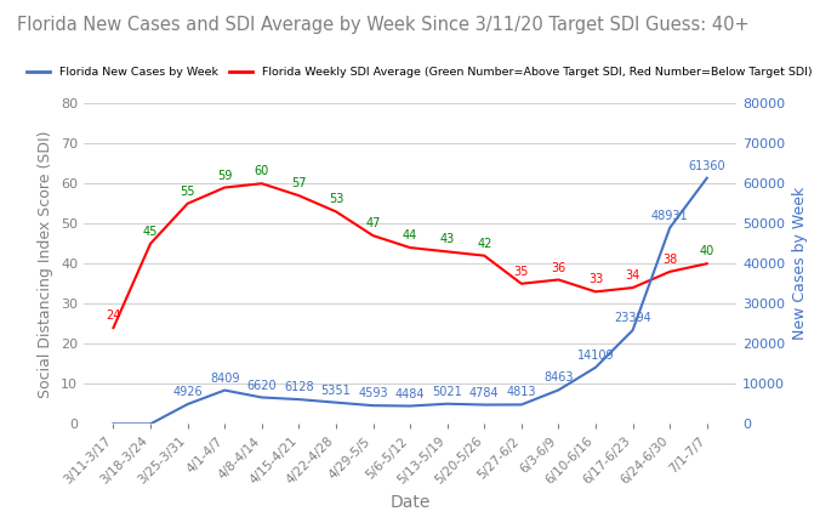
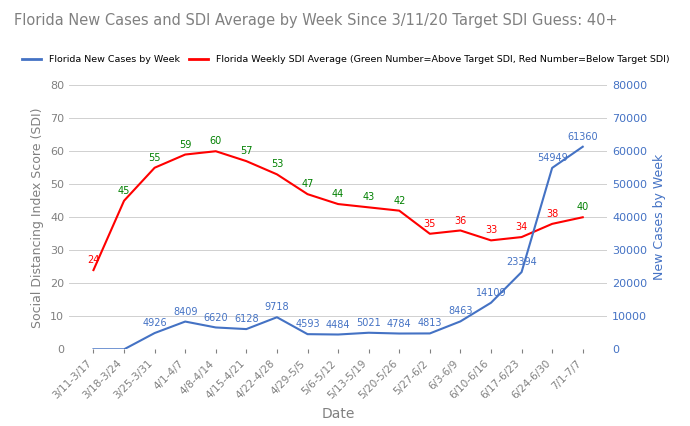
Florida New Cases by Week/4/22-4/28: 5351 -> 9718
Florida New Cases by Week/6/24-6/30: 48931 -> 54949
